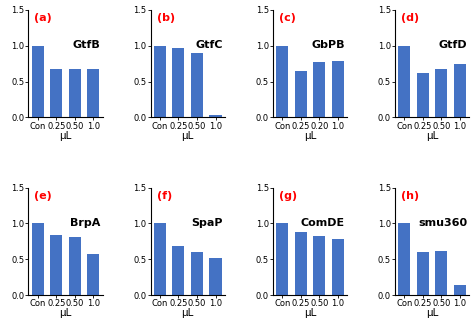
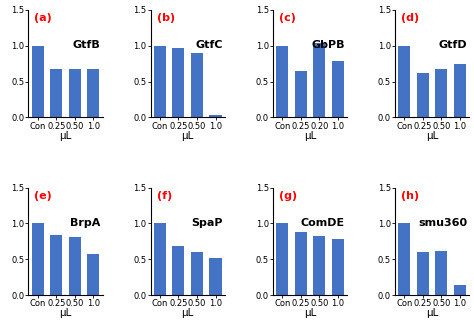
0.20: 0.77 -> 1.04
